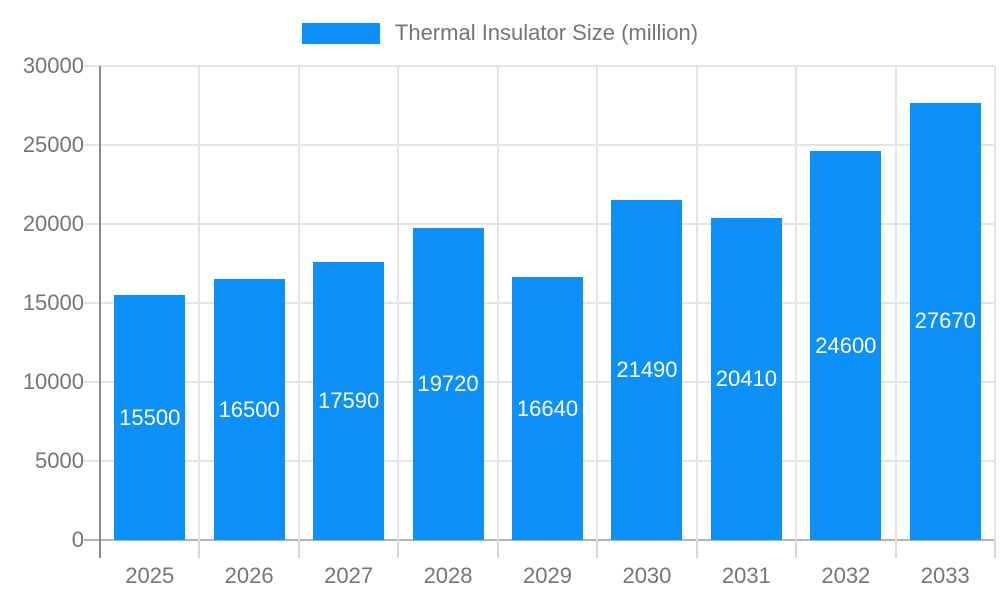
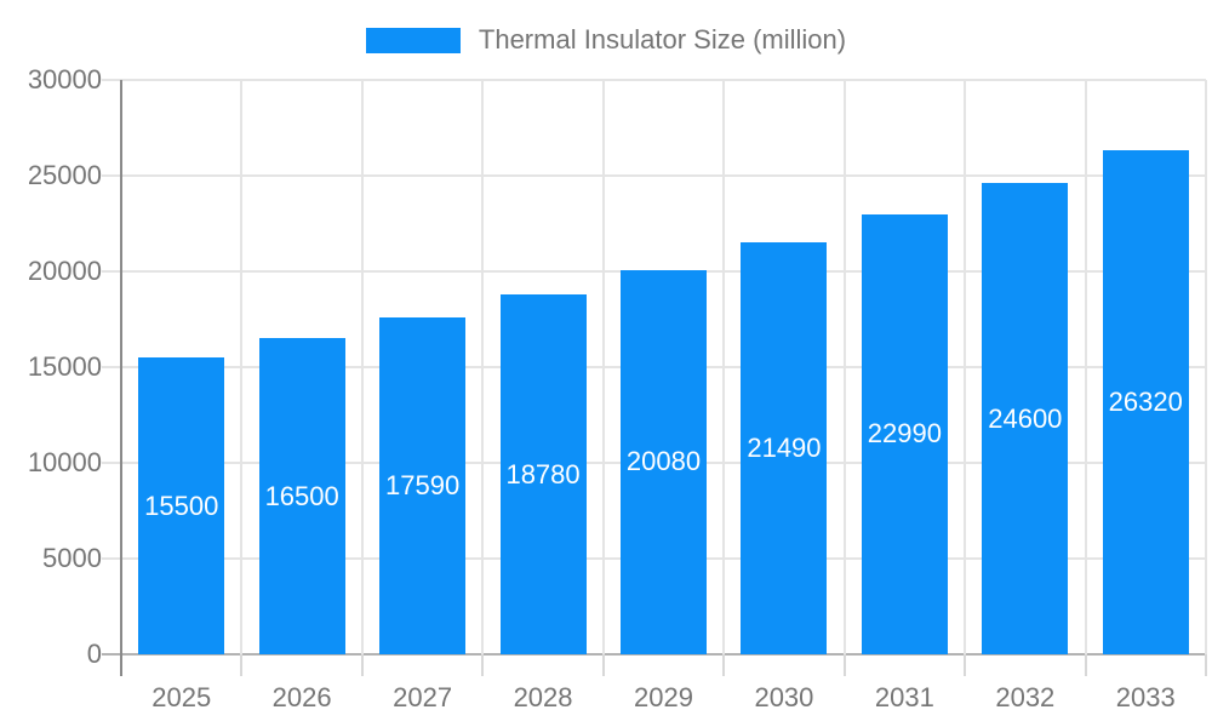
2028: 19720 -> 18780
2029: 16640 -> 20080
2031: 20410 -> 22990
2033: 27670 -> 26320
